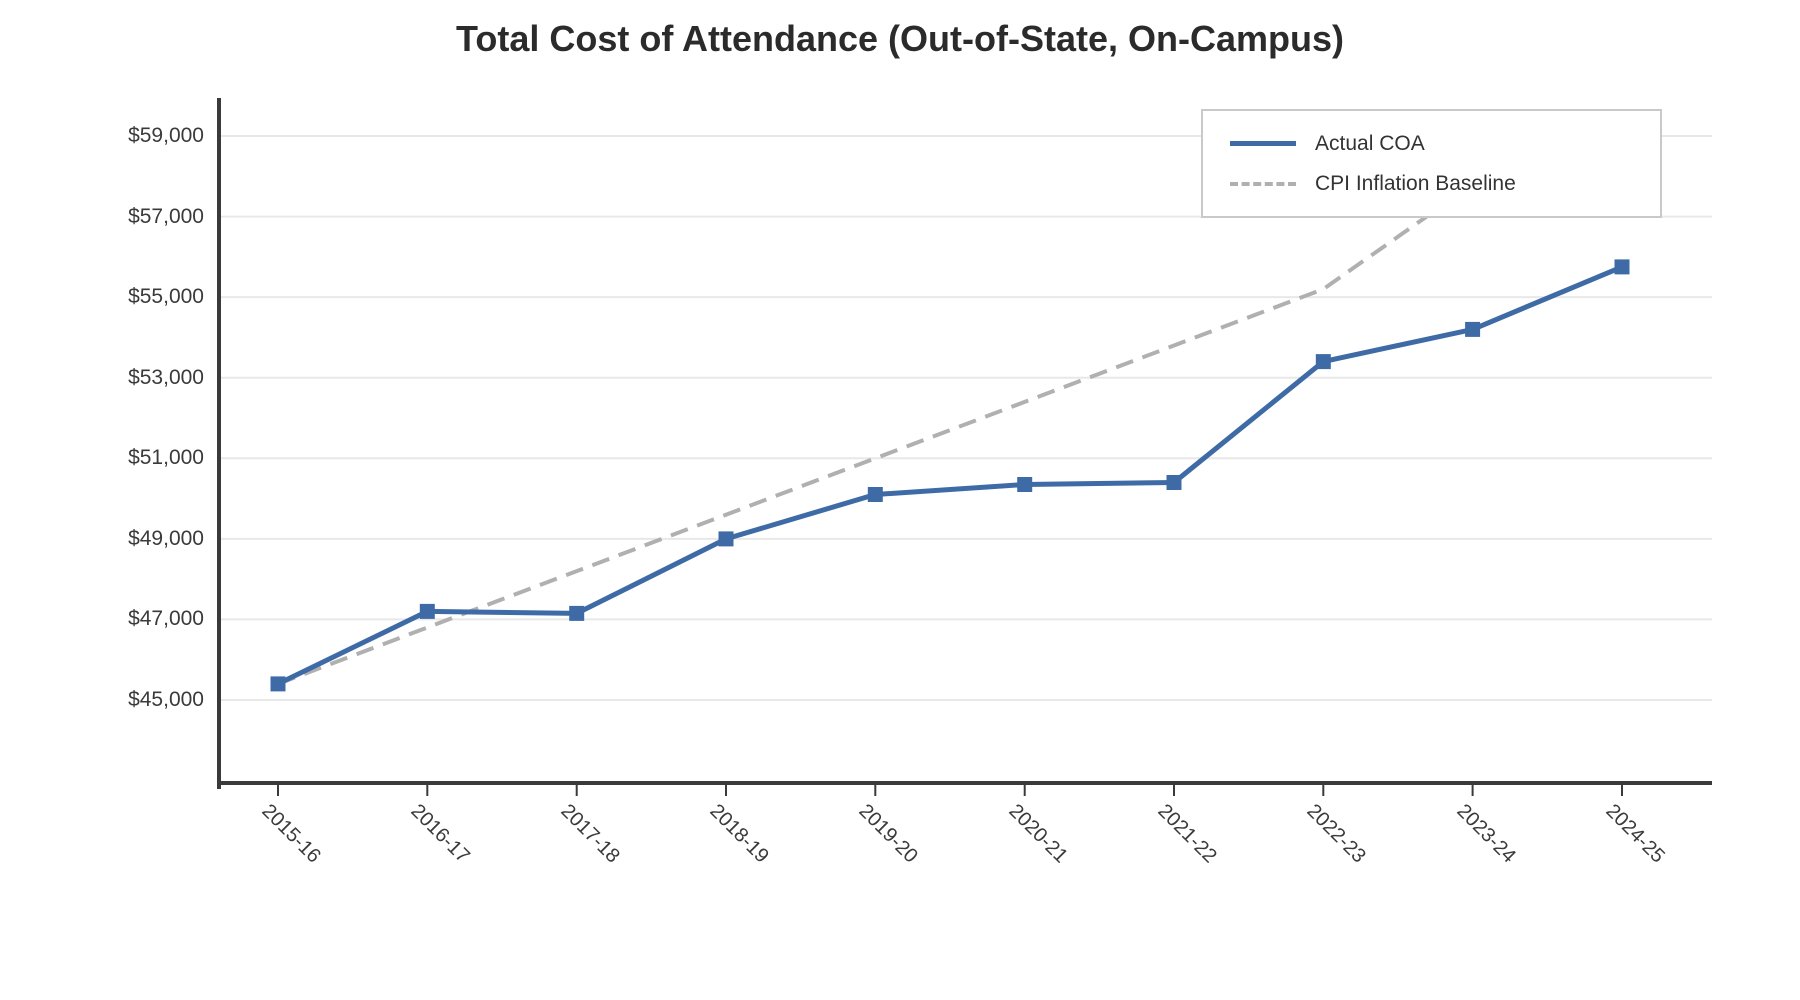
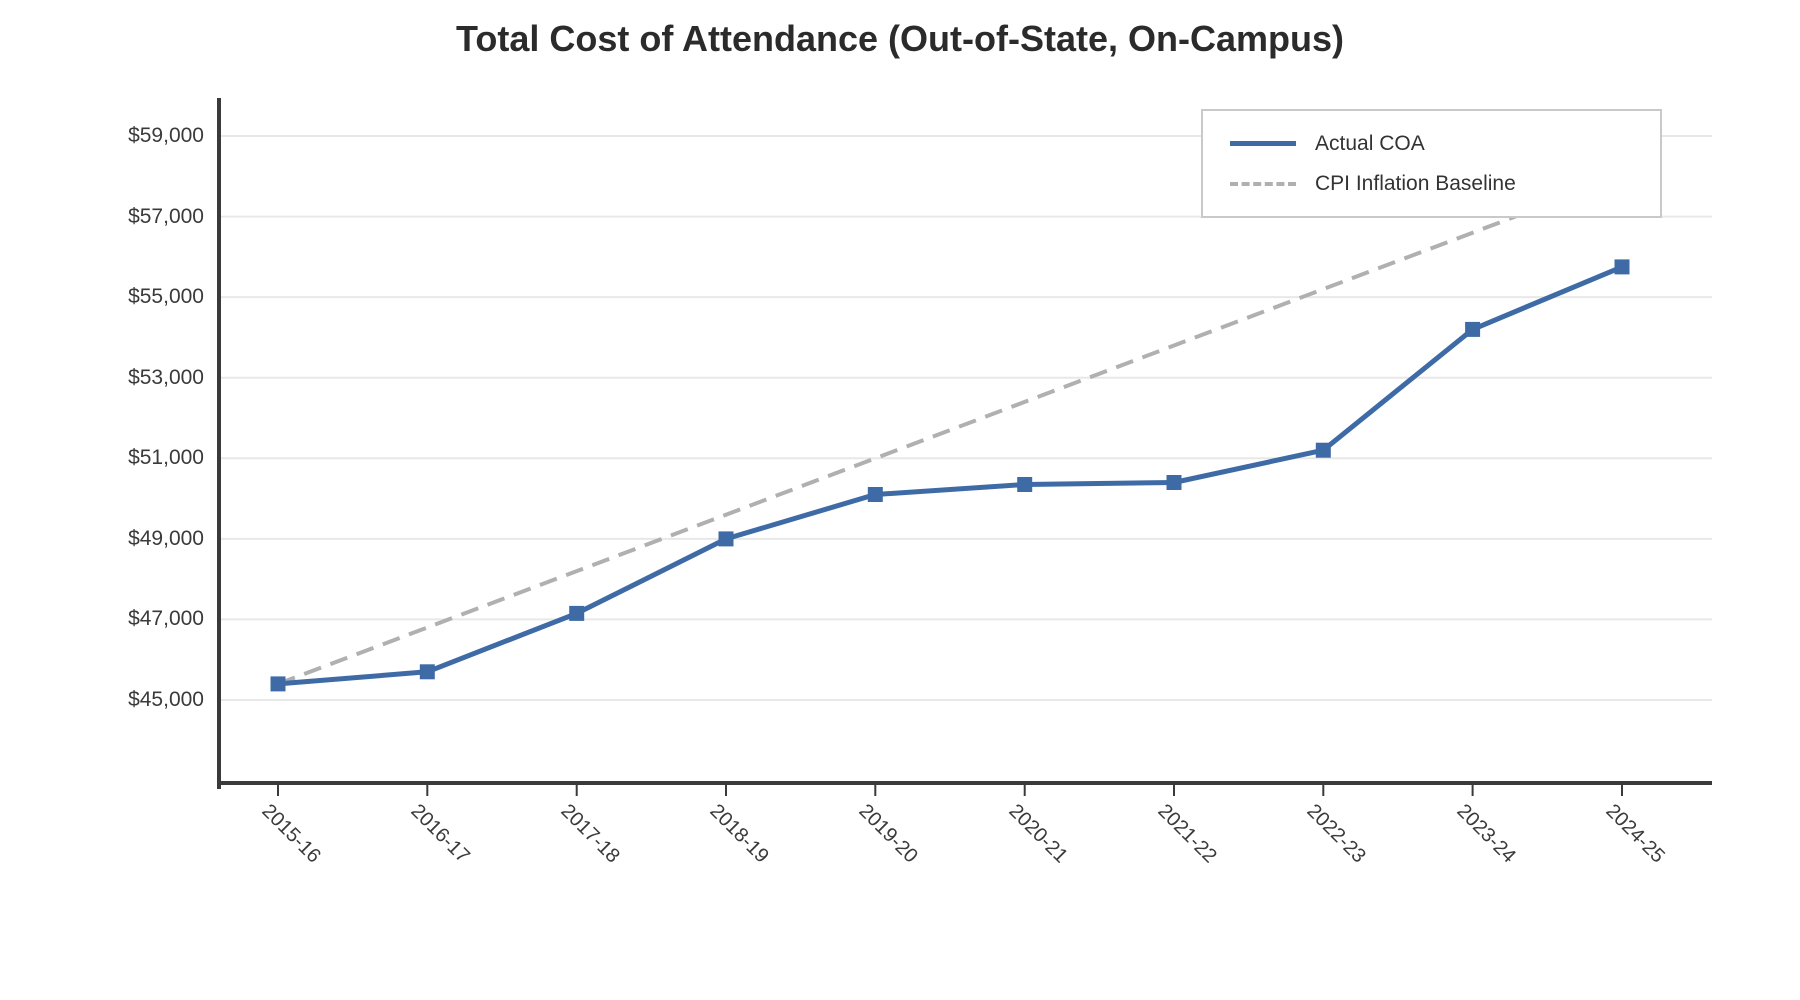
Actual COA/2016-17: $47200 -> $45700
Actual COA/2022-23: $53400 -> $51200
CPI Inflation Baseline/2023-24: $57800 -> $56600
